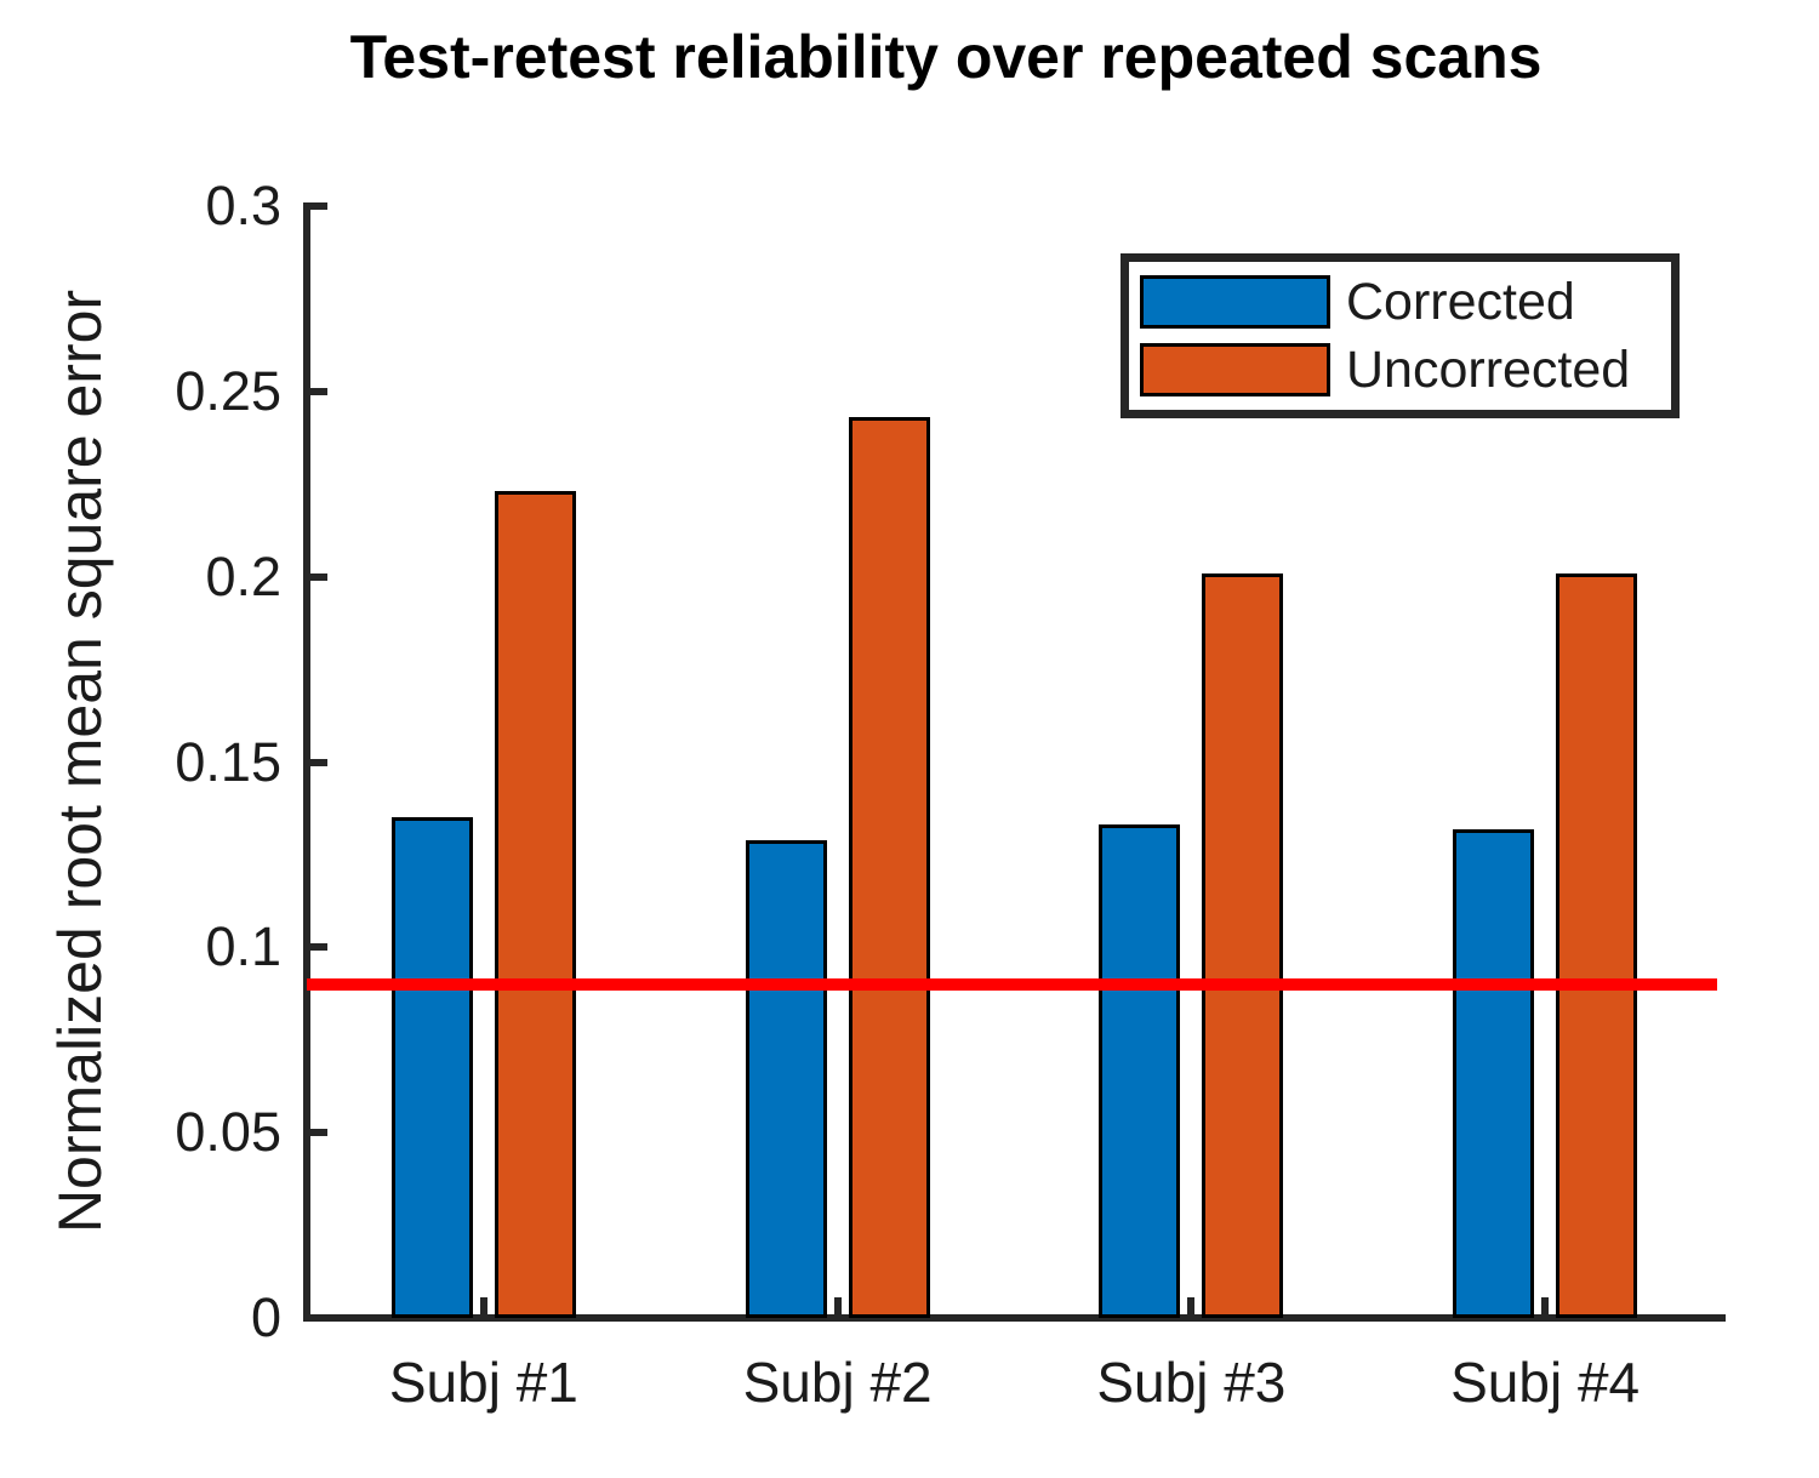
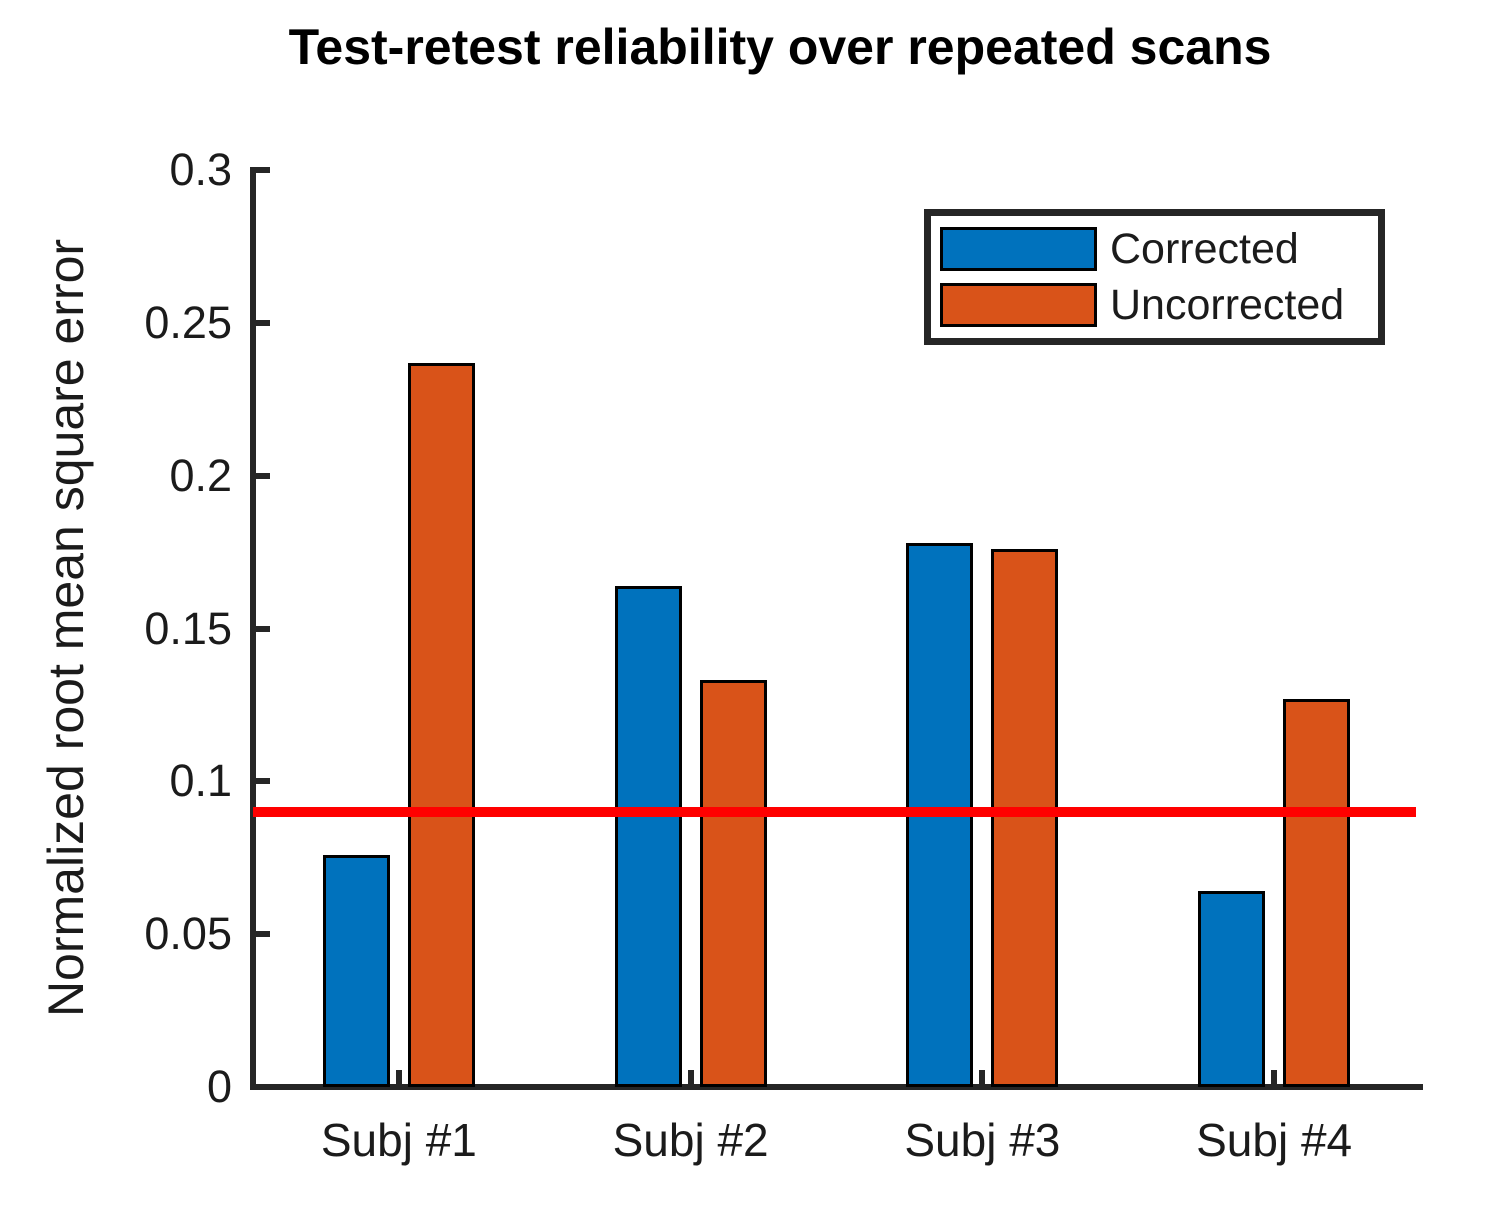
Corrected/Subj #1: 0.135 -> 0.076
Uncorrected/Subj #1: 0.223 -> 0.237
Corrected/Subj #2: 0.129 -> 0.164
Uncorrected/Subj #2: 0.243 -> 0.133
Corrected/Subj #3: 0.133 -> 0.178
Uncorrected/Subj #3: 0.201 -> 0.176
Corrected/Subj #4: 0.132 -> 0.064
Uncorrected/Subj #4: 0.201 -> 0.127
